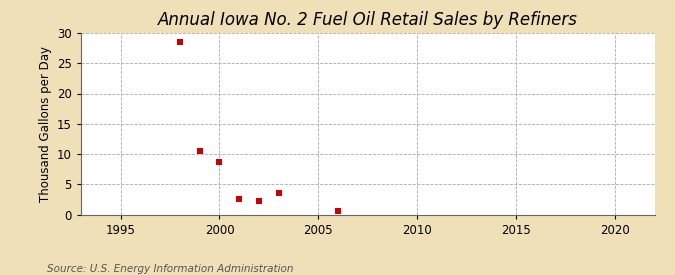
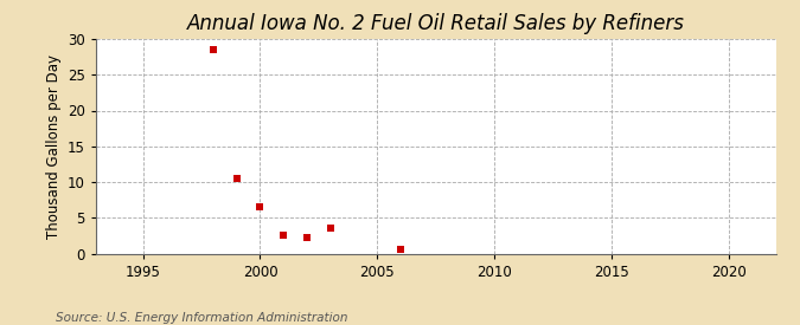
2000: 8.7 -> 6.6
